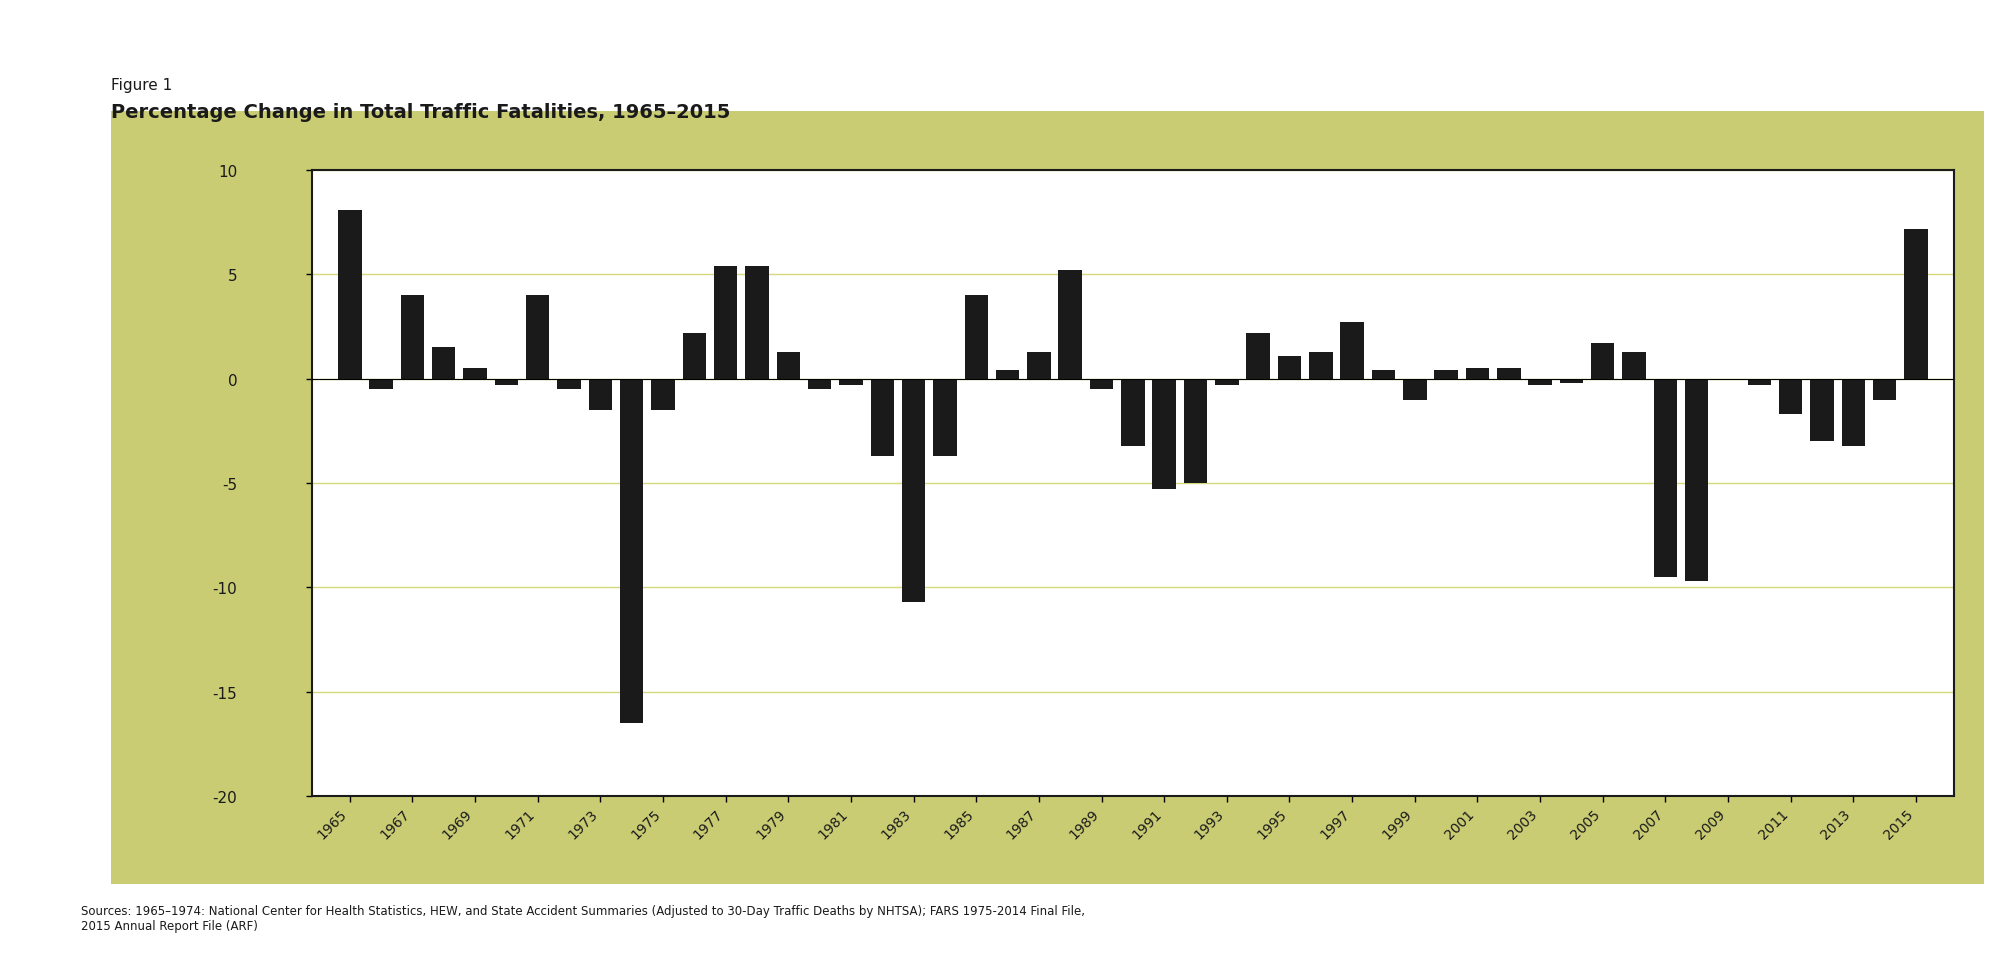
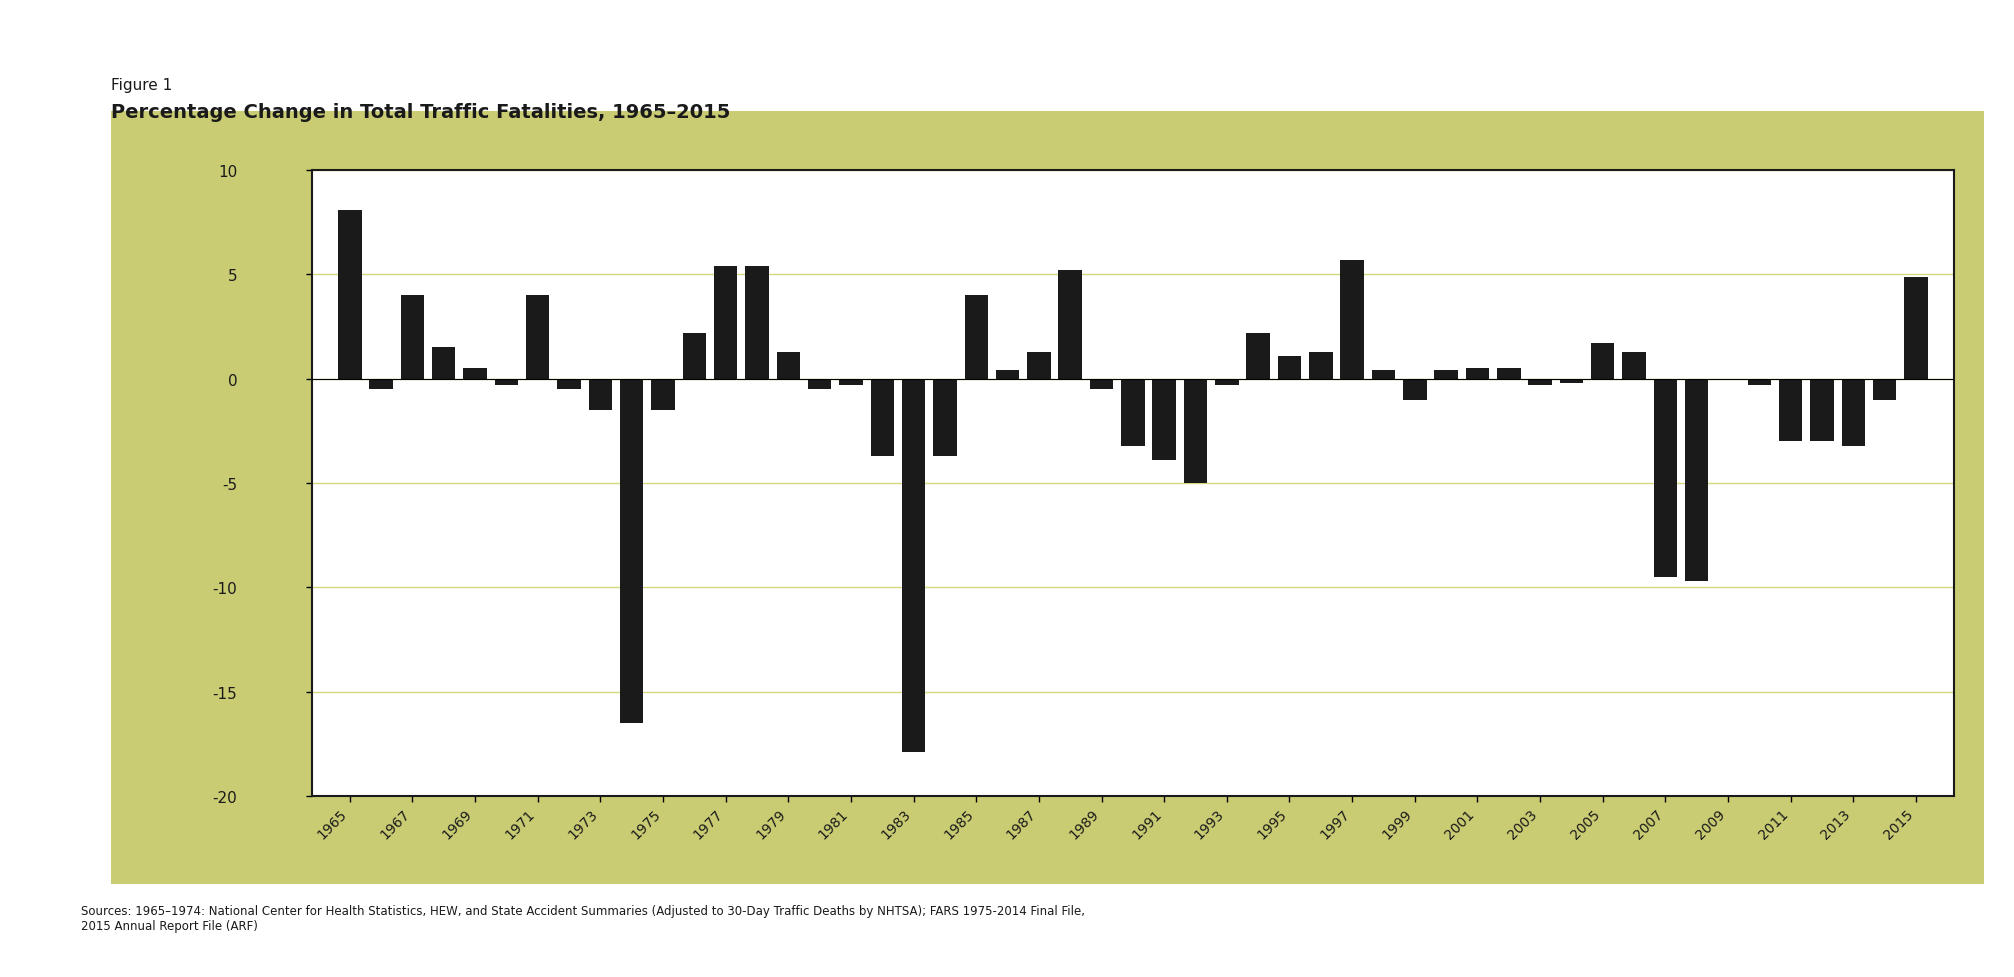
1983: -10.7 -> -17.9
1991: -5.3 -> -3.9
1997: 2.7 -> 5.7
2011: -1.7 -> -3.0
2015: 7.2 -> 4.9
